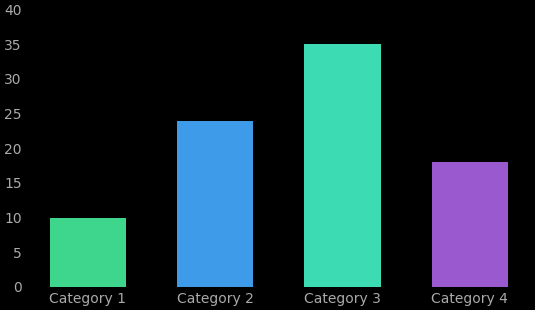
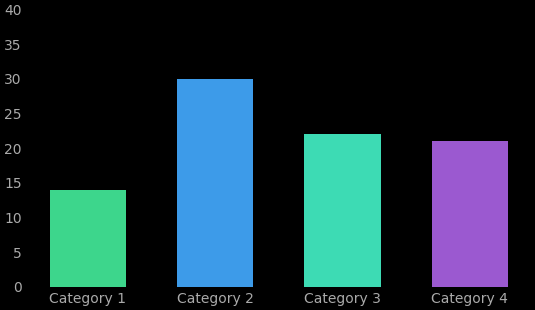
Category 1: 10 -> 14
Category 2: 24 -> 30
Category 3: 35 -> 22
Category 4: 18 -> 21
